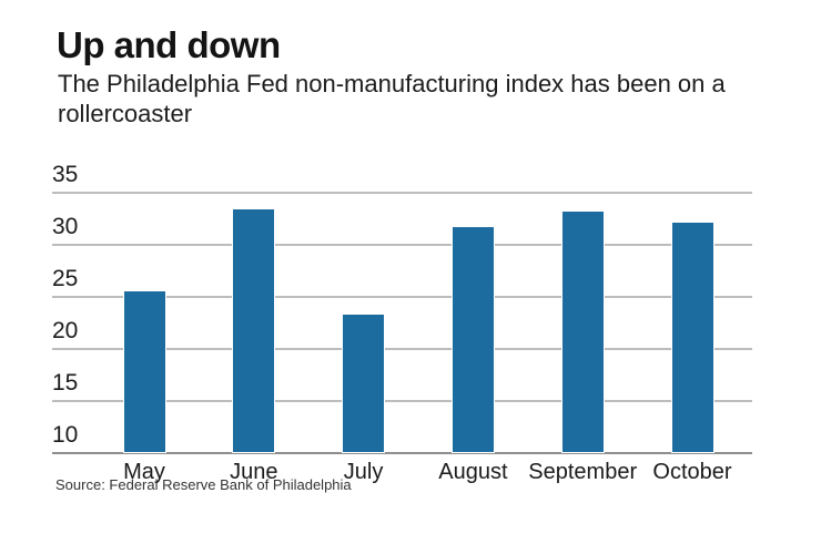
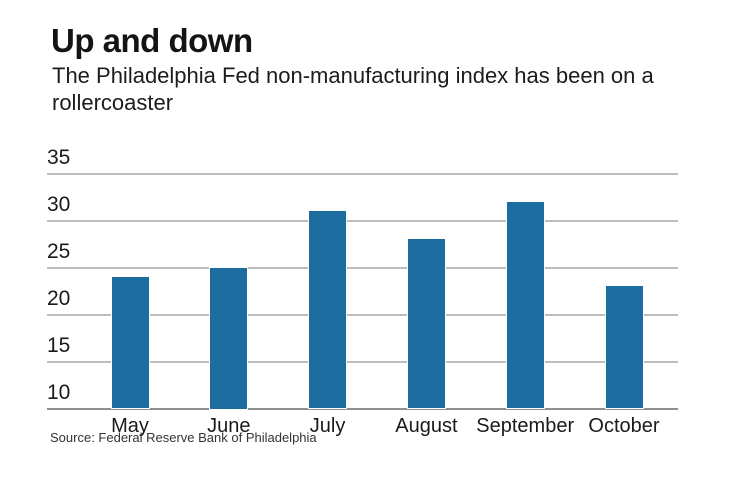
May: 26 -> 24
June: 33 -> 25
July: 23 -> 31
August: 32 -> 28
September: 33 -> 32
October: 32 -> 23
